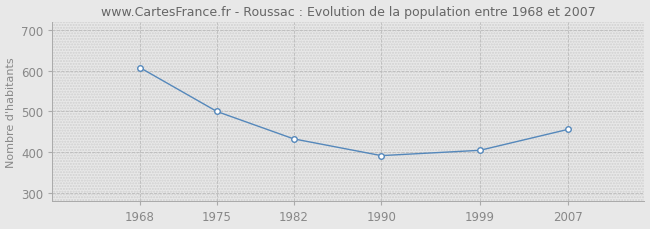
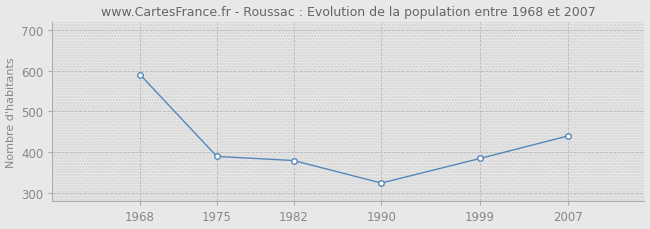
1968: 607 -> 590
1975: 500 -> 390
1982: 433 -> 380
1990: 392 -> 325
1999: 405 -> 385
2007: 456 -> 440
